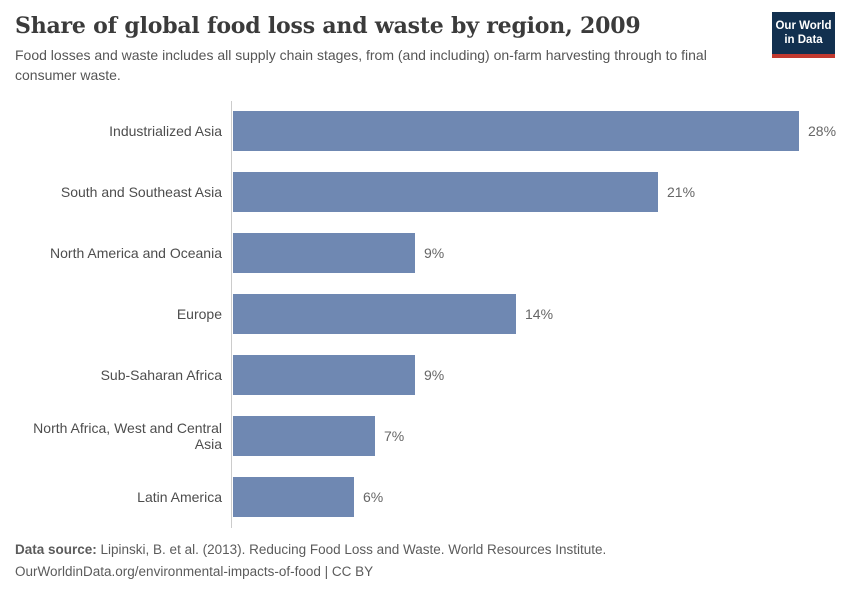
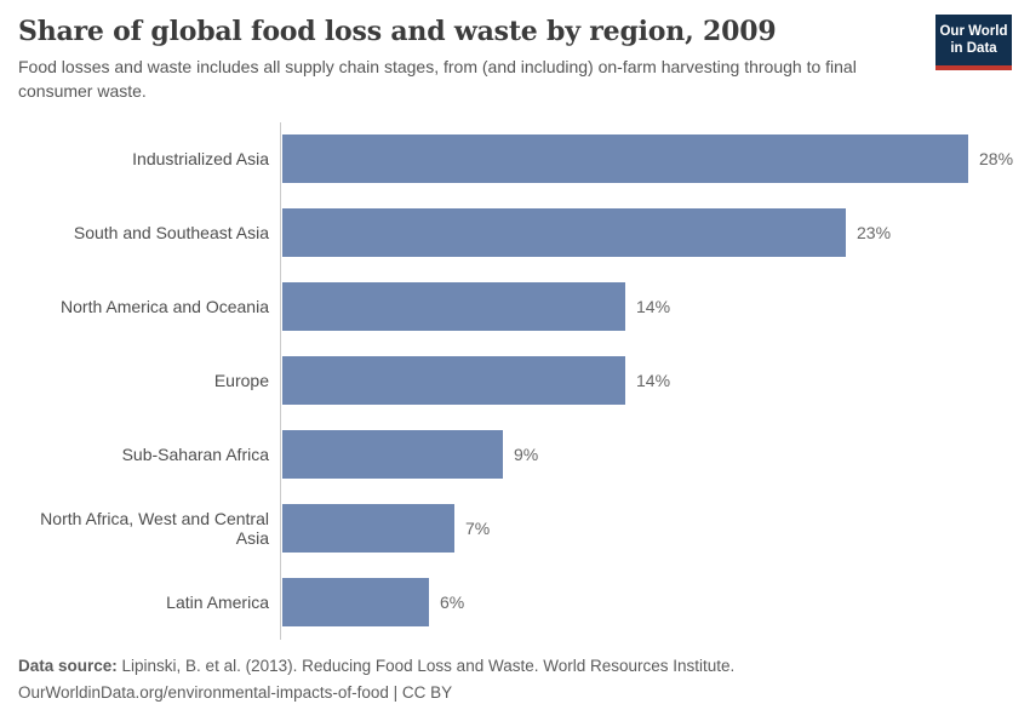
South and Southeast Asia: 21% -> 23%
North America and Oceania: 9% -> 14%
